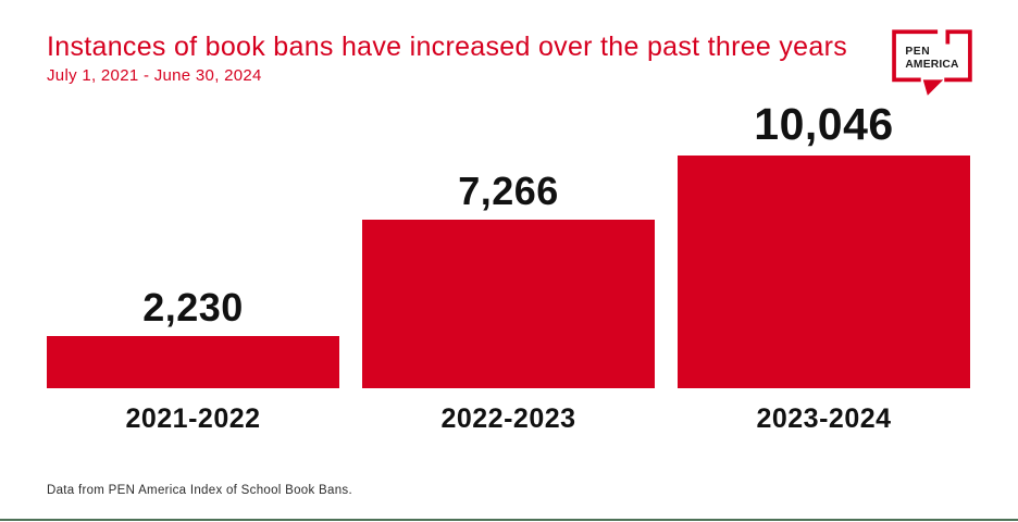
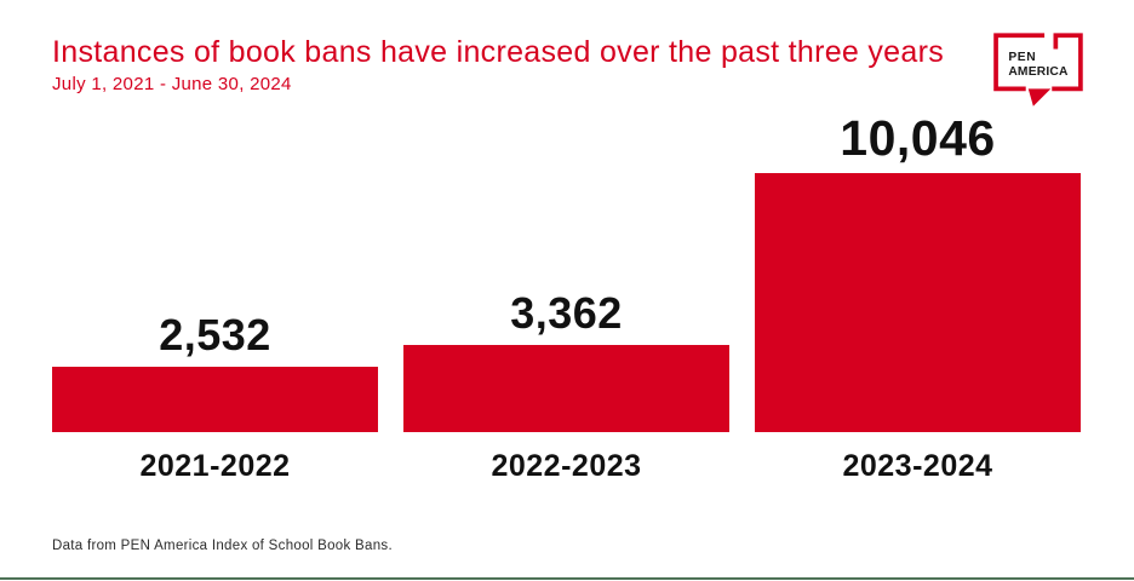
2021-2022: 2,230 -> 2,532
2022-2023: 7,266 -> 3,362
